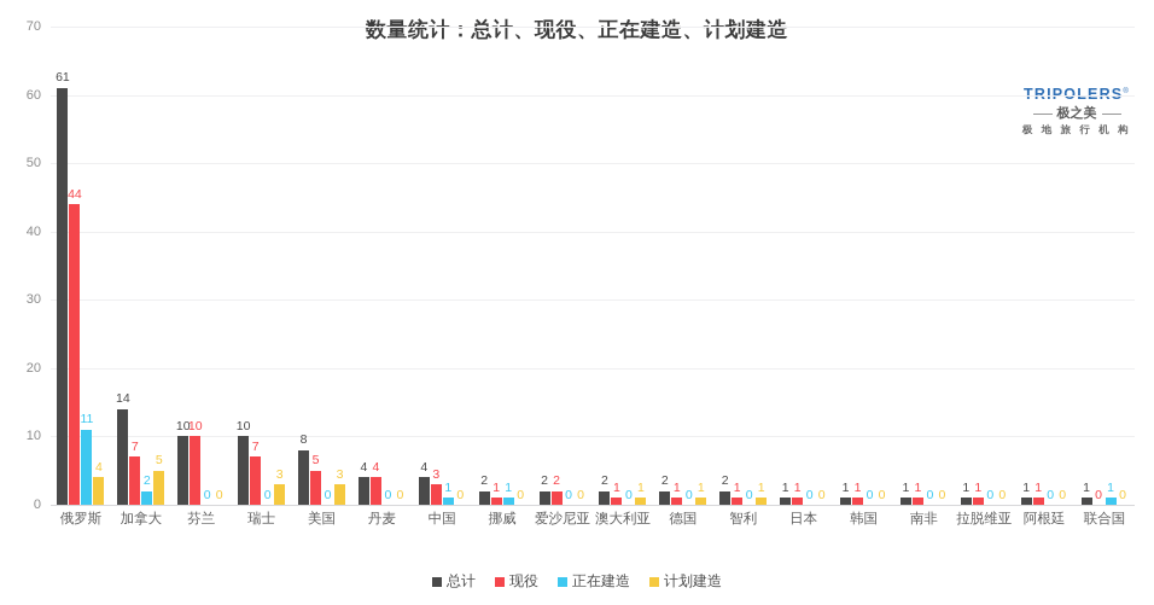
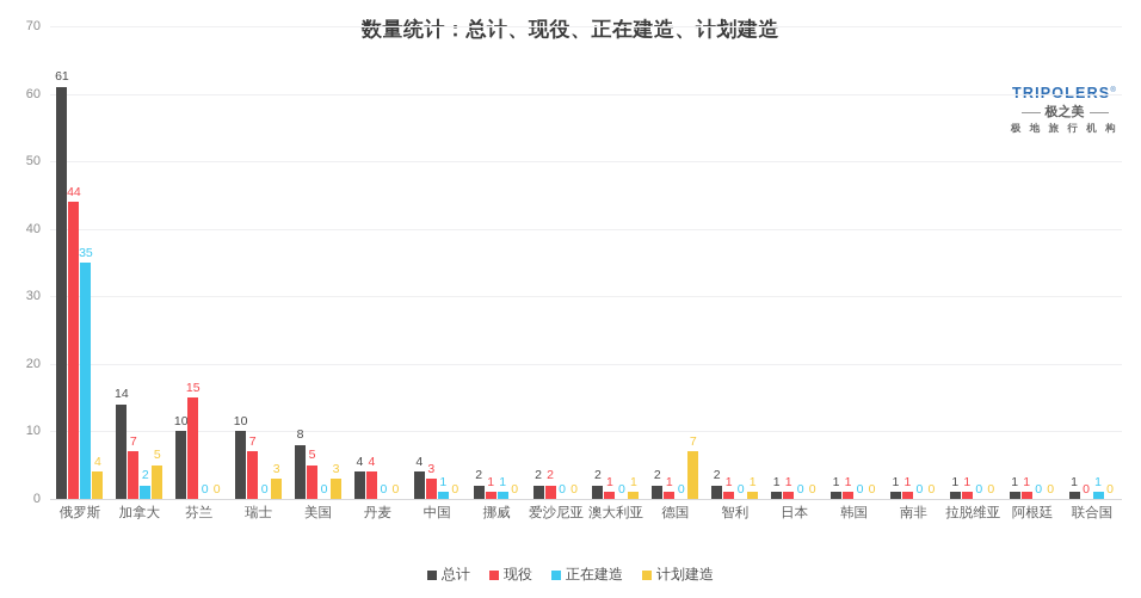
正在建造/俄罗斯: 11 -> 35
现役/芬兰: 10 -> 15
计划建造/德国: 1 -> 7
